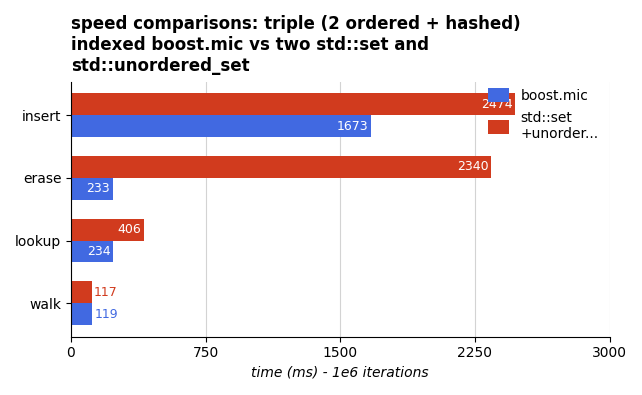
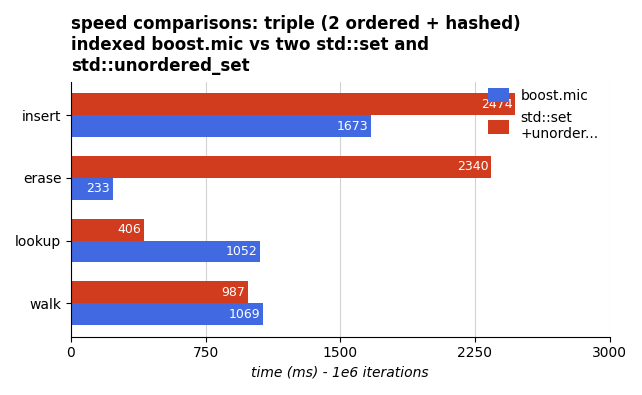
boost.mic/lookup: 234 -> 1052
std::set +unorder.../walk: 117 -> 987
boost.mic/walk: 119 -> 1069
